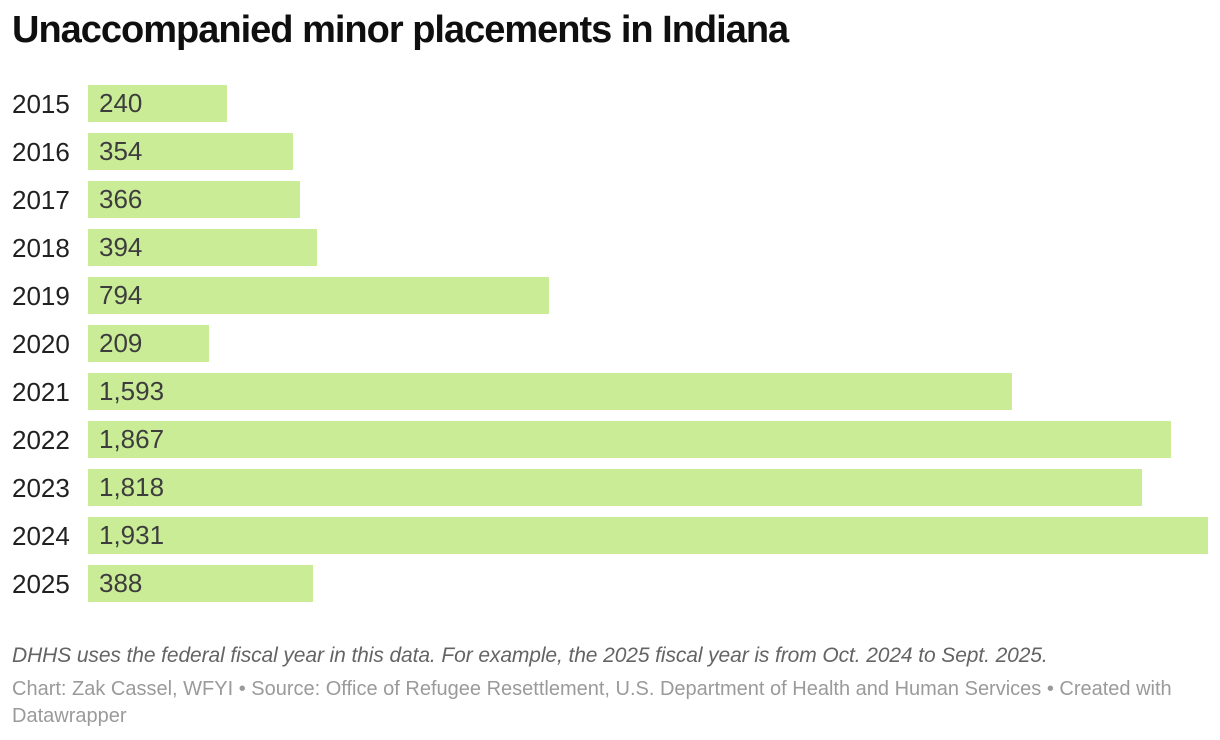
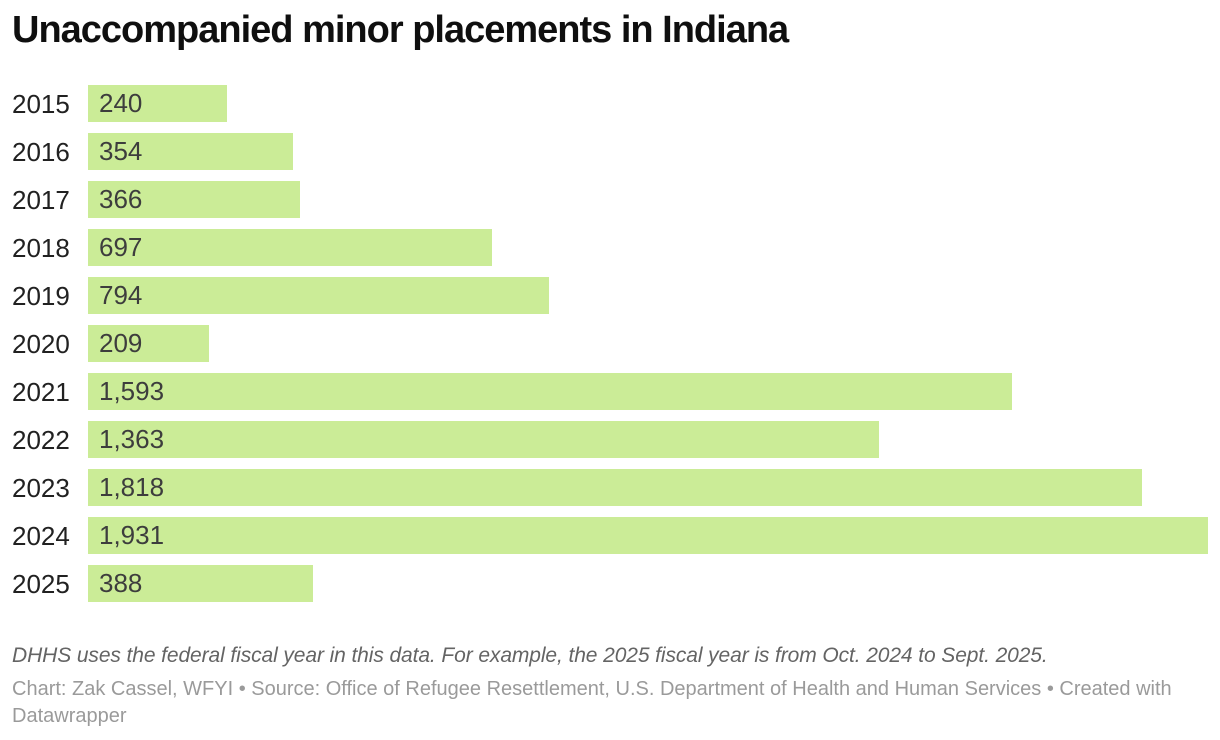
2018: 394 -> 697
2022: 1,867 -> 1,363
